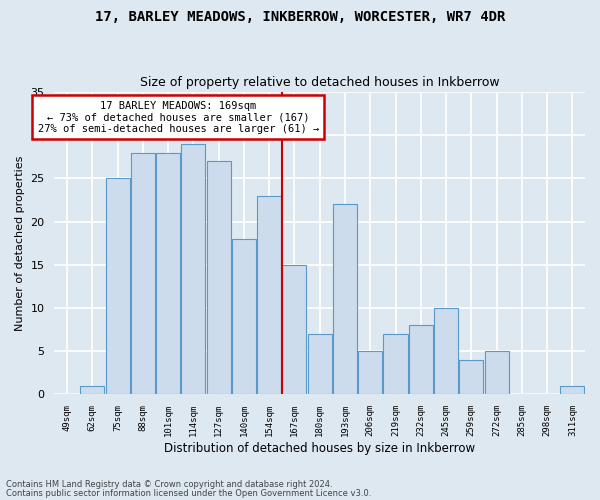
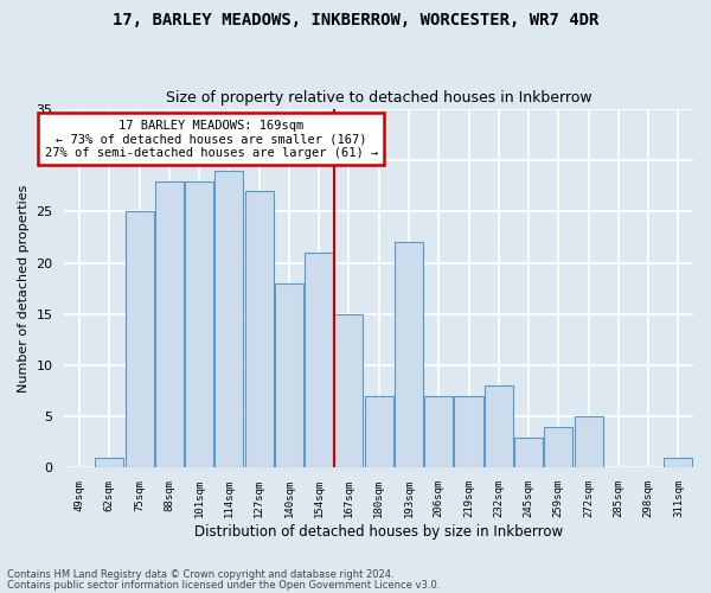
154sqm: 23 -> 21
206sqm: 5 -> 7
245sqm: 10 -> 3
